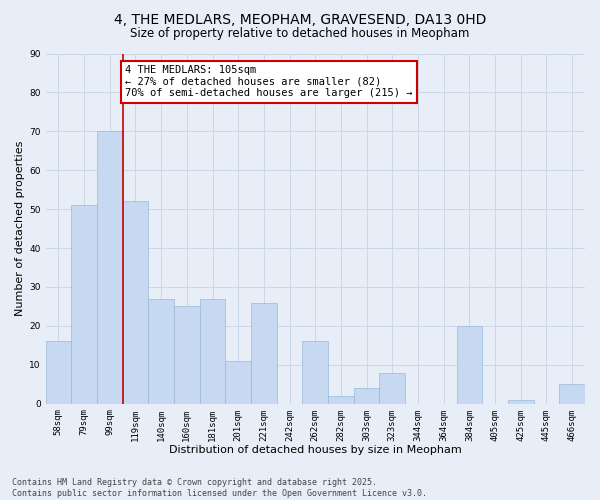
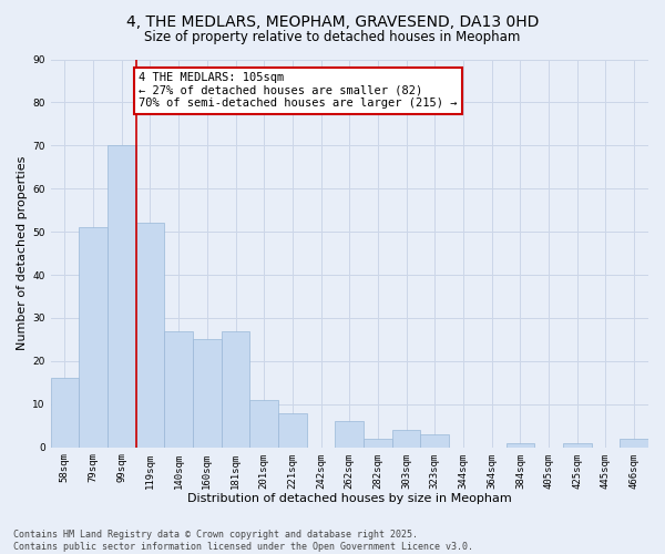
221sqm: 26 -> 8
262sqm: 16 -> 6
323sqm: 8 -> 3
384sqm: 20 -> 1
466sqm: 5 -> 2
